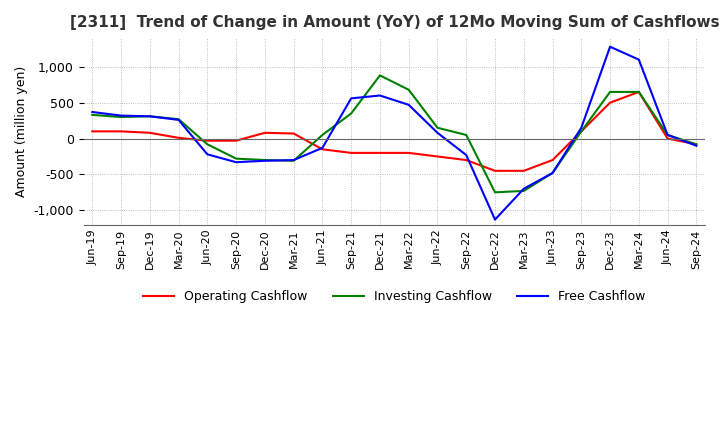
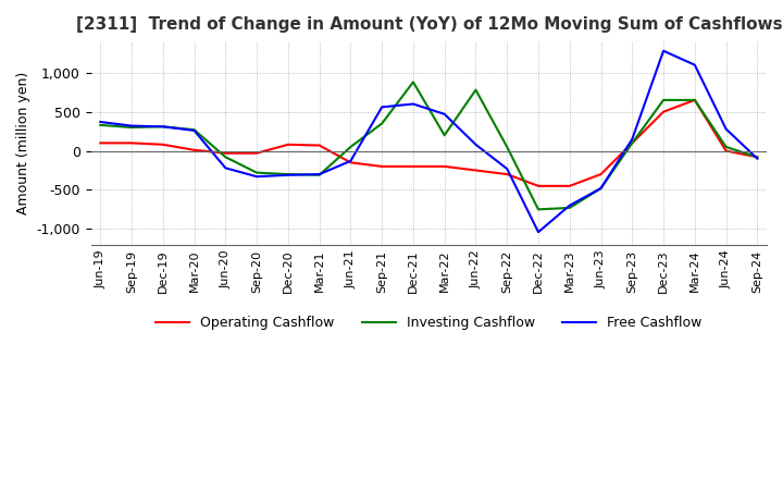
Investing Cashflow/Mar-22: 680 -> 200
Investing Cashflow/Jun-22: 150 -> 780
Free Cashflow/Dec-22: -1,130 -> -1,040
Free Cashflow/Jun-24: 50 -> 280
